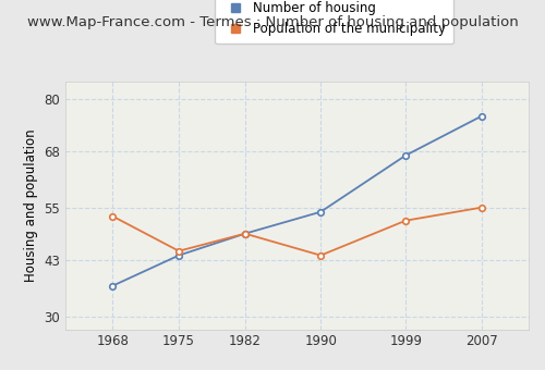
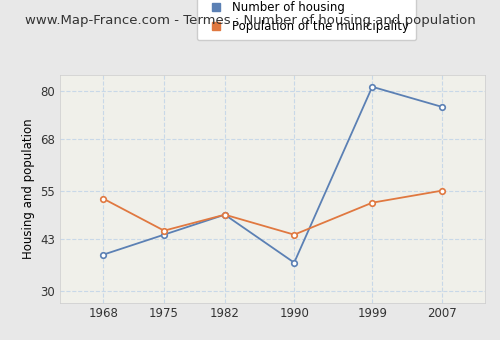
Number of housing/1968: 37 -> 39
Number of housing/1990: 54 -> 37
Number of housing/1999: 67 -> 81
